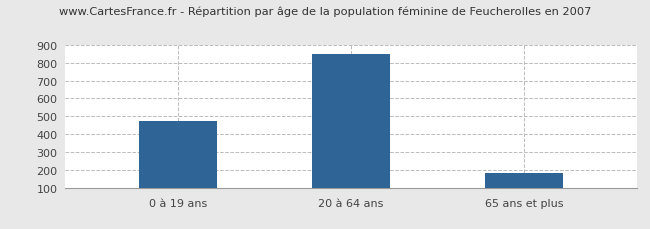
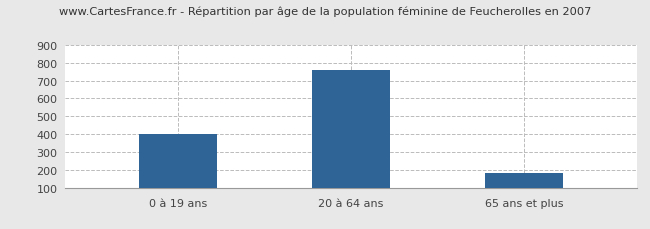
0 à 19 ans: 480 -> 400
20 à 64 ans: 850 -> 760
